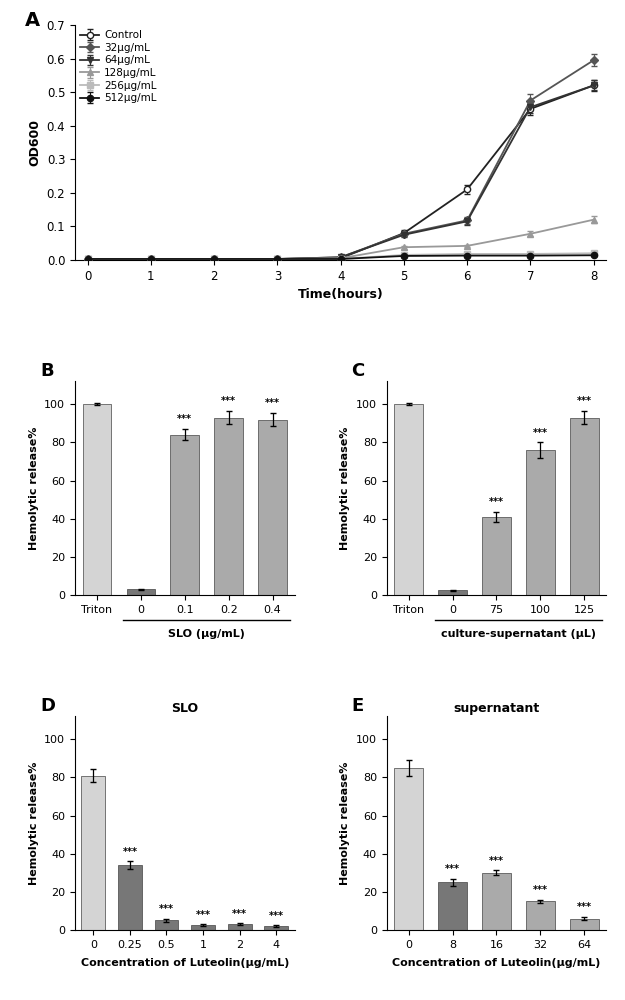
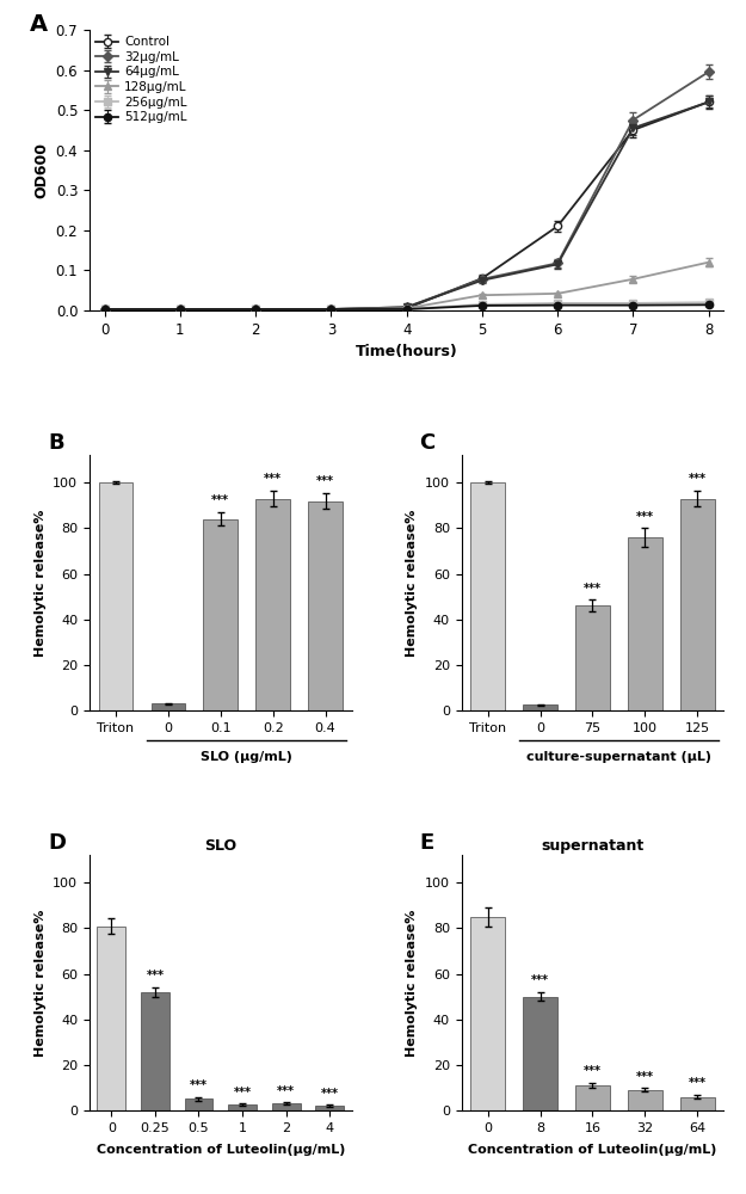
75: 41 -> 46
SLO/0.25: 34 -> 52
supernatant/8: 25 -> 50
supernatant/16: 30 -> 11
supernatant/32: 15 -> 9
